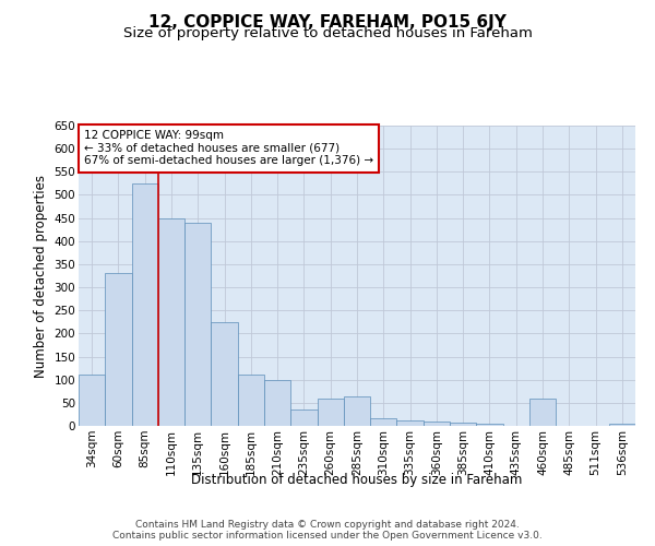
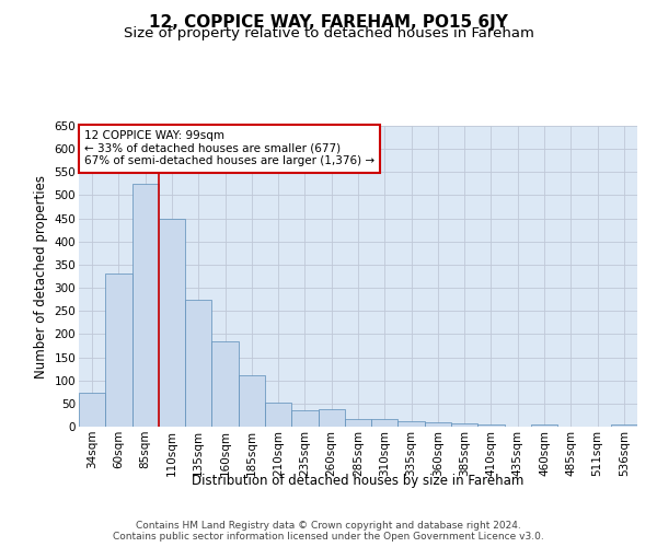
34sqm: 110 -> 73
135sqm: 440 -> 275
160sqm: 225 -> 185
210sqm: 100 -> 52
260sqm: 60 -> 37
285sqm: 65 -> 17
460sqm: 60 -> 5
